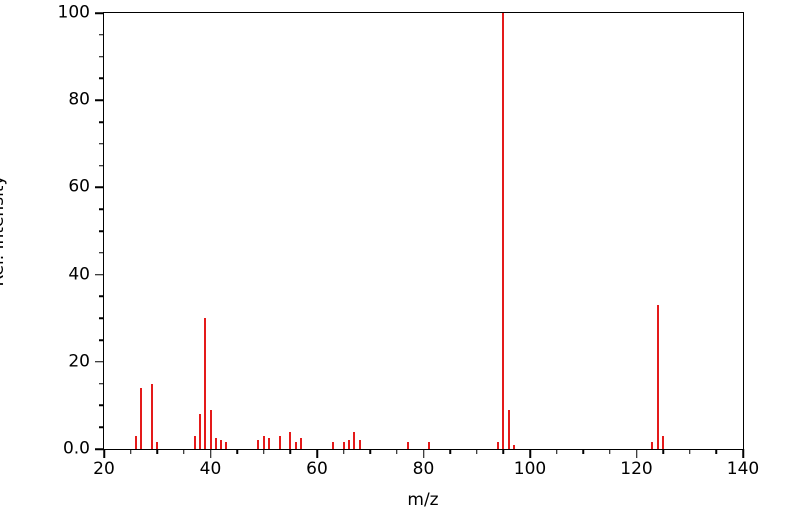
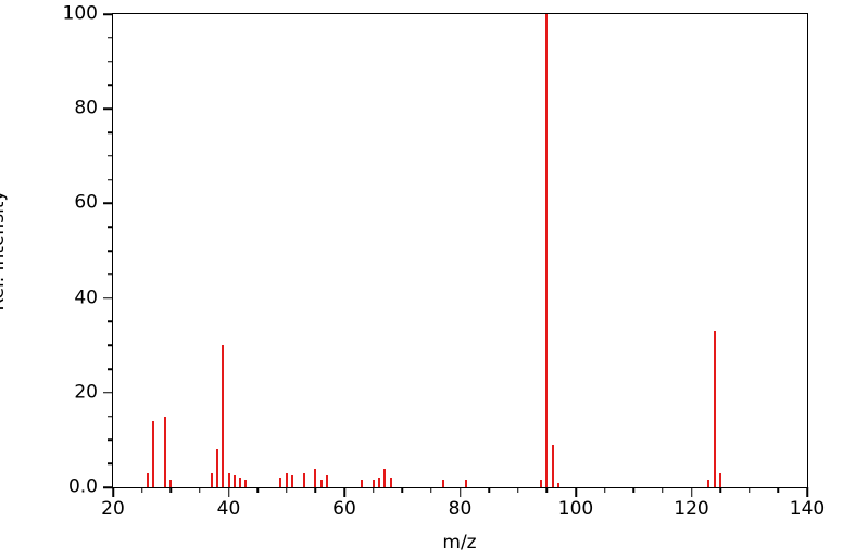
40: 9 -> 3
